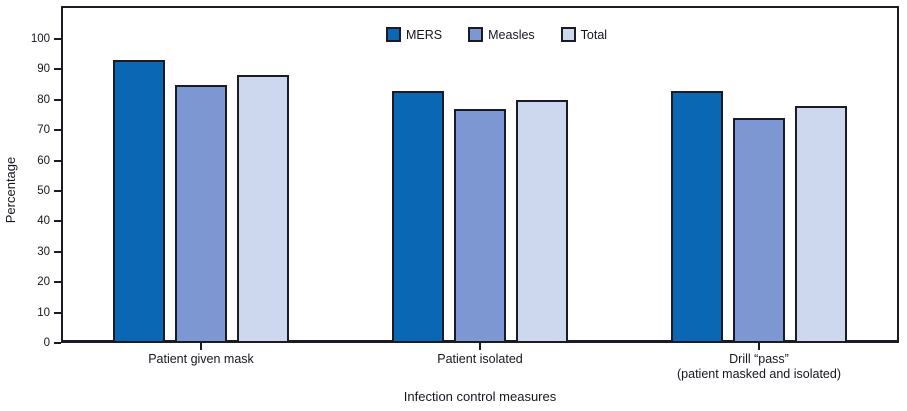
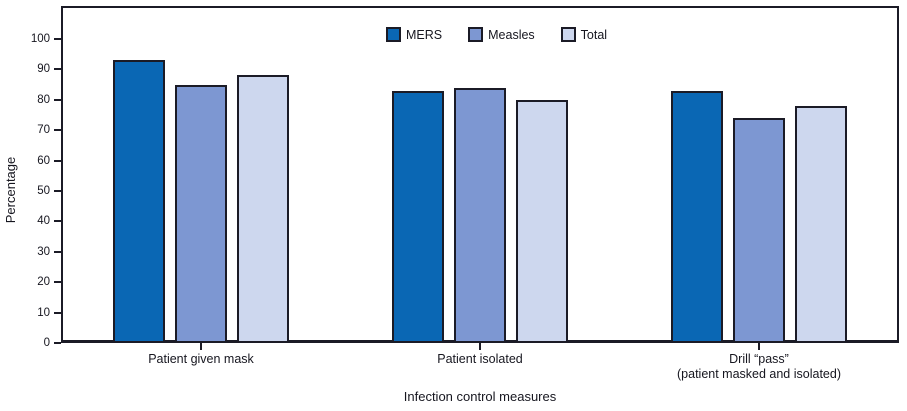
Measles/Patient isolated: 77 -> 84
